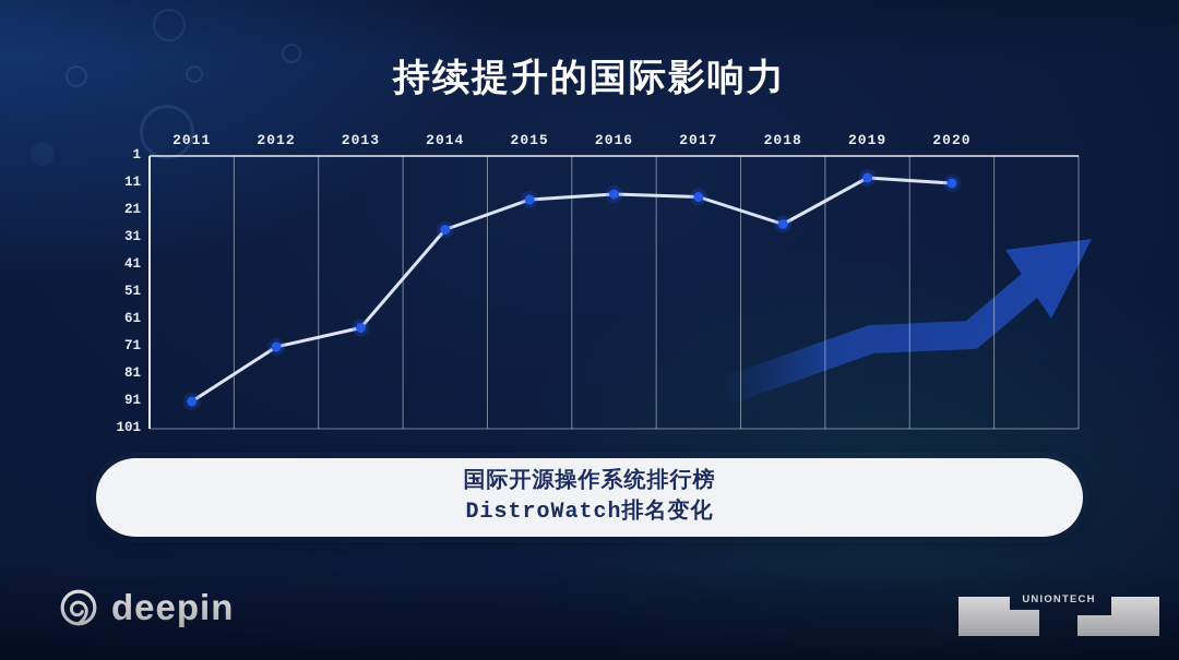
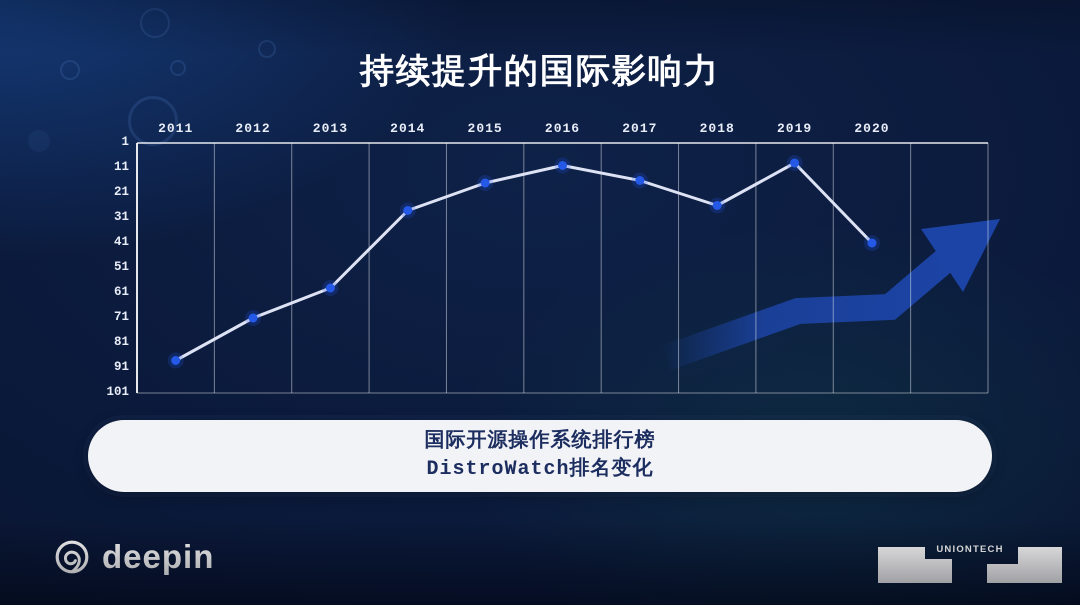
2011: 91 -> 88
2013: 64 -> 59
2016: 15 -> 10
2020: 11 -> 41
